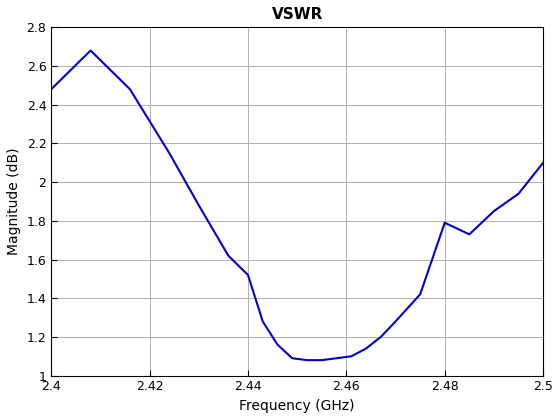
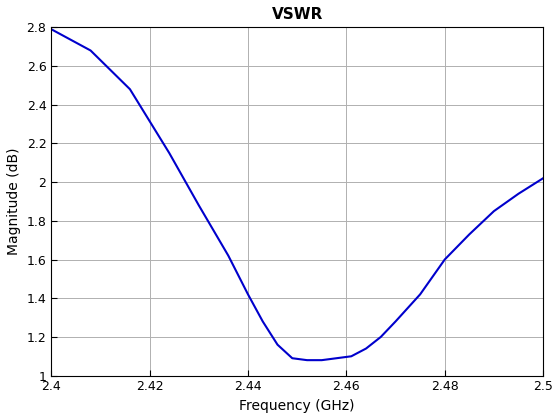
2.4: 2.48 -> 2.79
2.44: 1.52 -> 1.42
2.48: 1.79 -> 1.60
2.5: 2.10 -> 2.02
